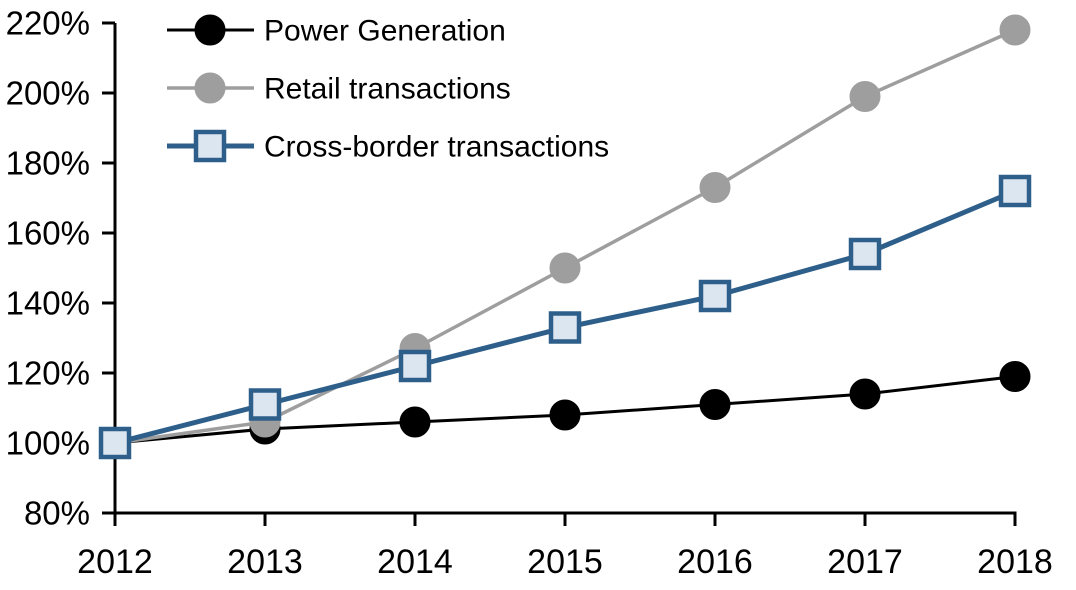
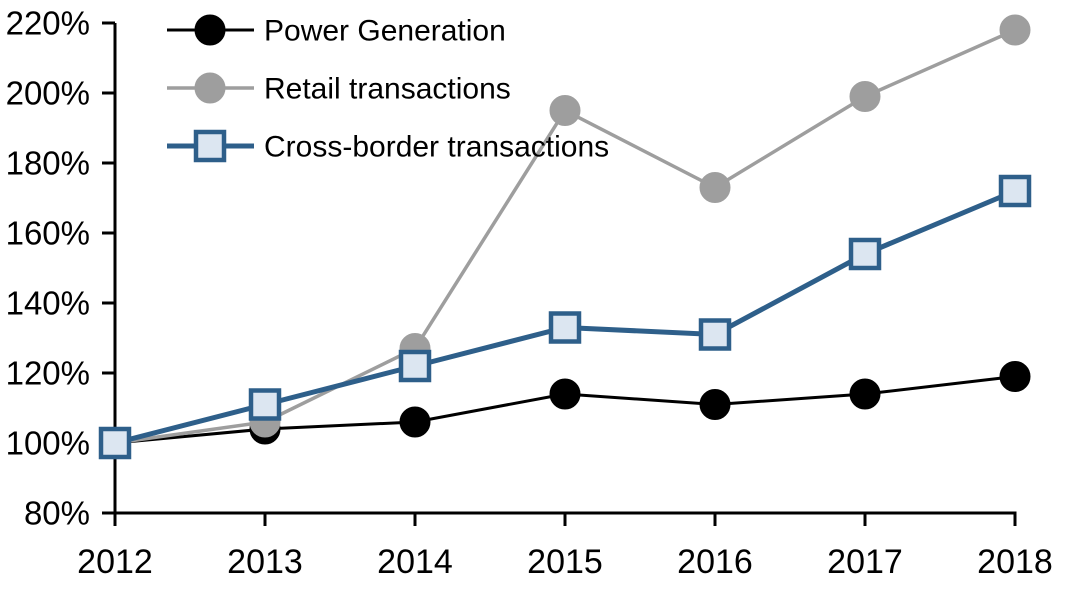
Power Generation/2015: 108% -> 114%
Retail transactions/2015: 150% -> 195%
Cross-border transactions/2016: 142% -> 131%
